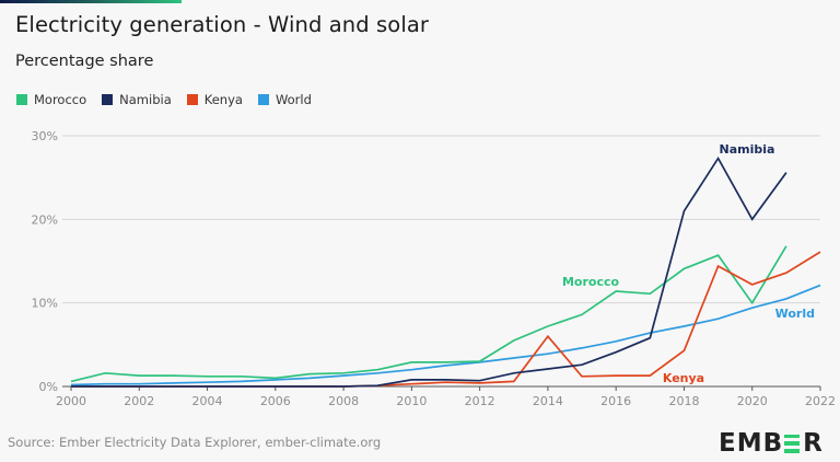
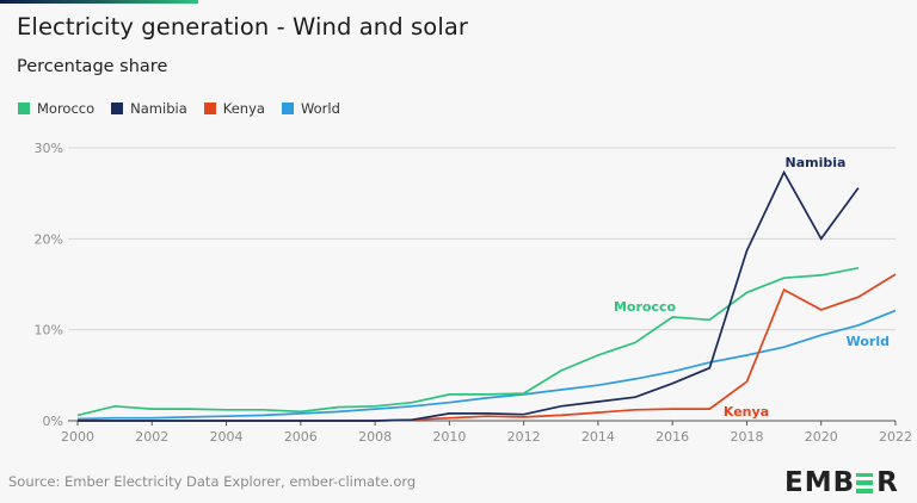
Kenya/2014: 6% -> 1%
Namibia/2018: 21% -> 19%
Morocco/2020: 10% -> 16%
